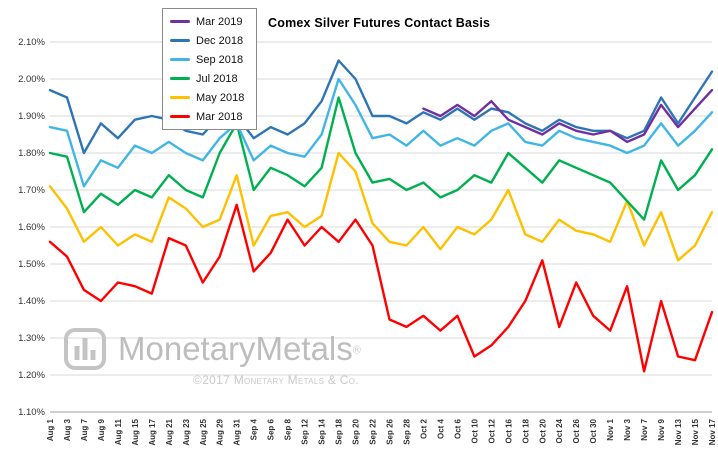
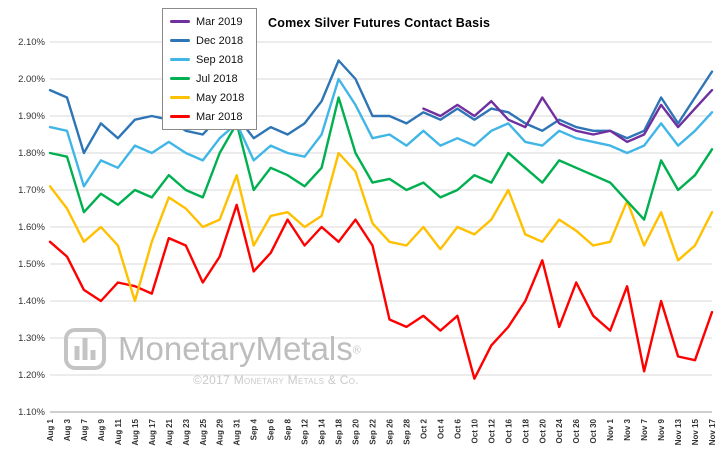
May 2018/Aug 15: 1.58% -> 1.40%
Mar 2018/Oct 10: 1.25% -> 1.19%
Mar 2019/Oct 20: 1.85% -> 1.95%
May 2018/Oct 30: 1.58% -> 1.55%
